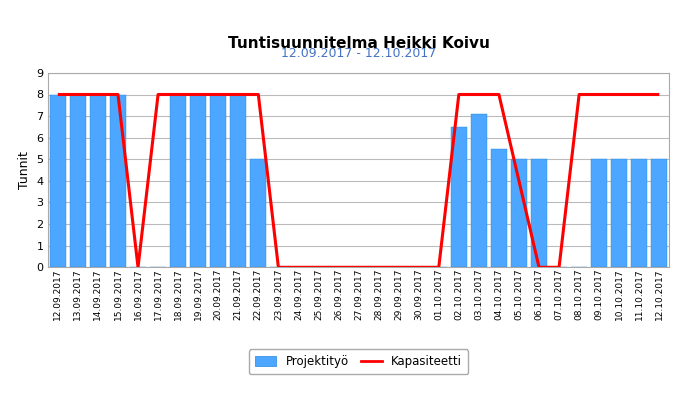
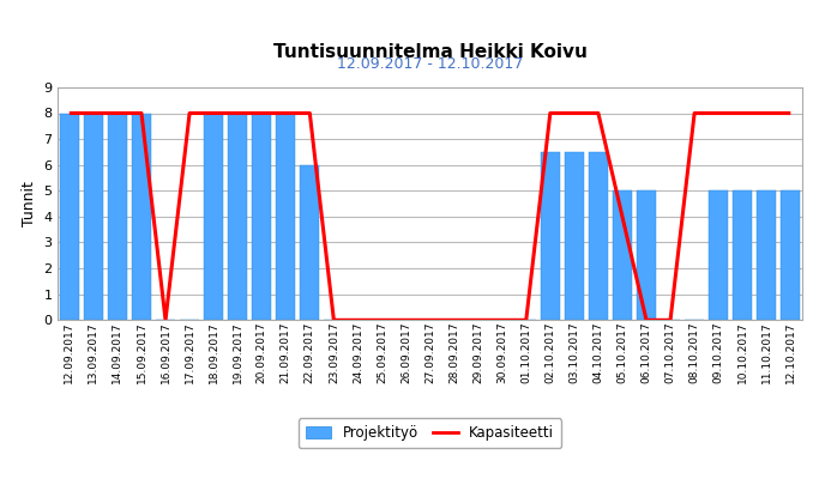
Projektityö/22.09.2017: 5.0 -> 6.0
Projektityö/03.10.2017: 7.1 -> 6.5
Projektityö/04.10.2017: 5.5 -> 6.5
